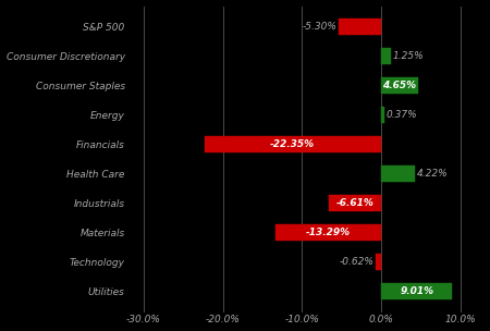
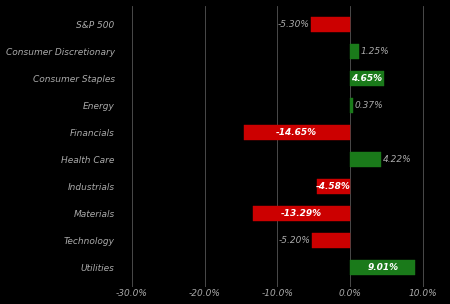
Financials: -22.35% -> -14.65%
Industrials: -6.61% -> -4.58%
Technology: -0.62% -> -5.20%
